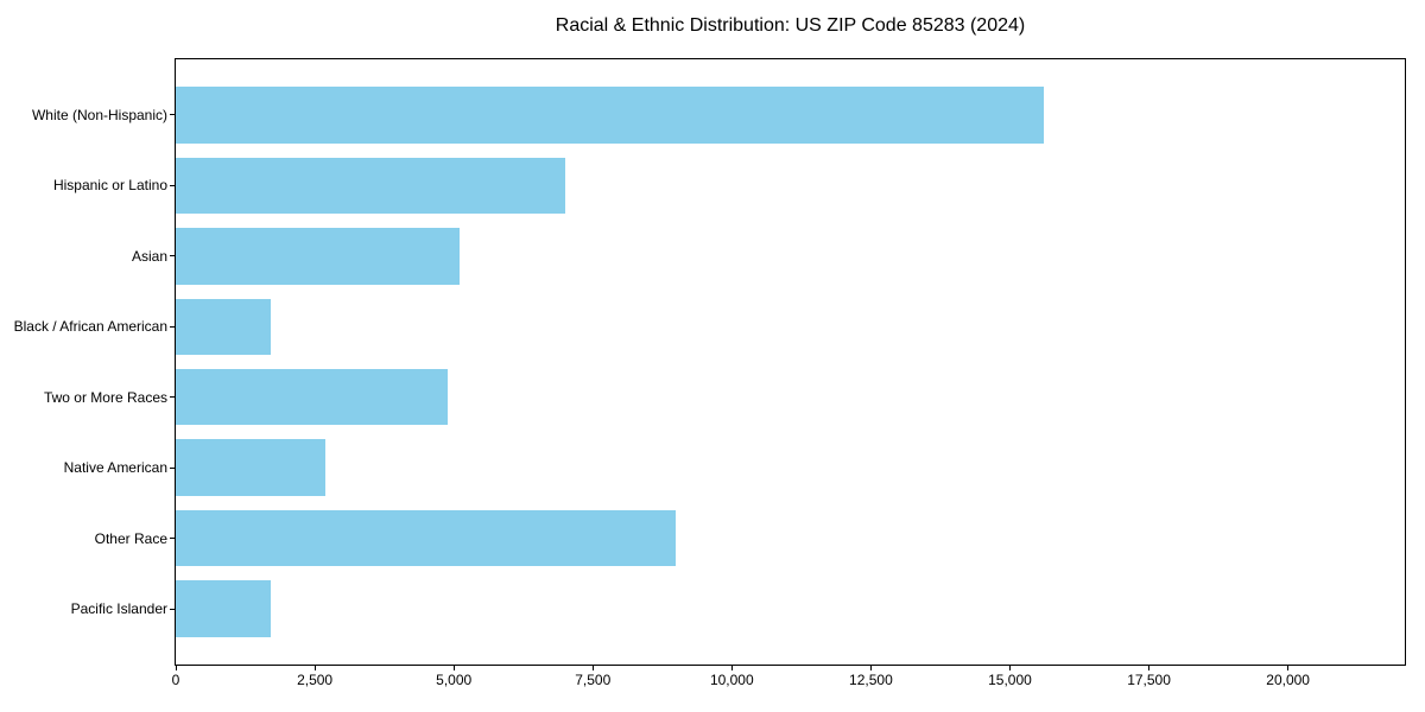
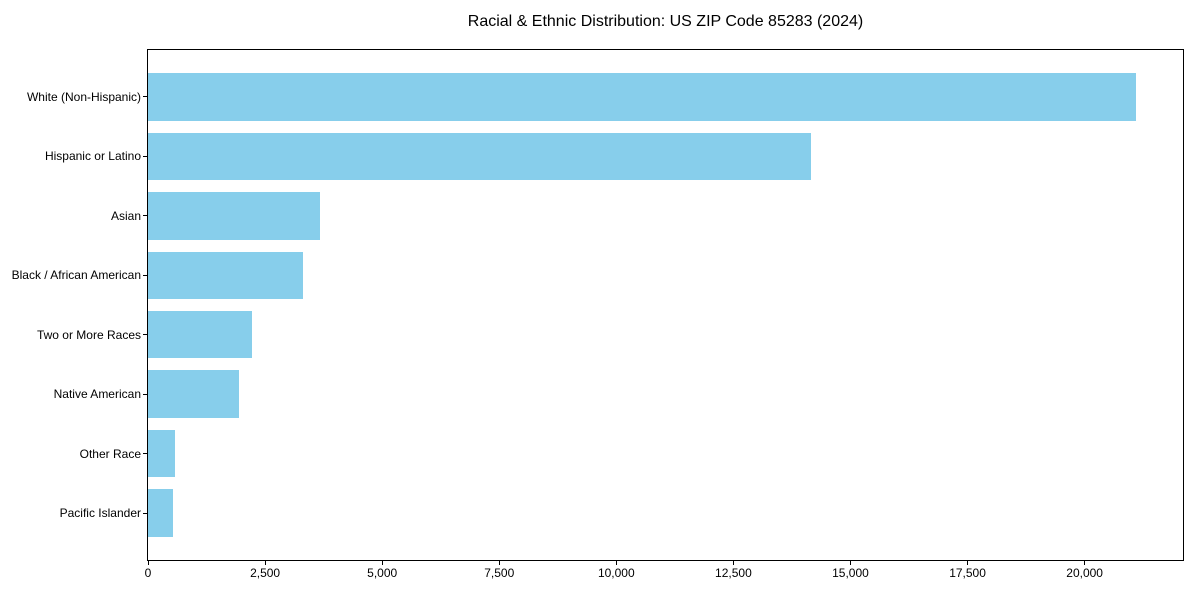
White (Non-Hispanic): 15600 -> 21100
Hispanic or Latino: 7000 -> 14200
Asian: 5100 -> 3700
Black / African American: 1700 -> 3300
Two or More Races: 4900 -> 2200
Native American: 2700 -> 1900
Other Race: 9000 -> 600
Pacific Islander: 1700 -> 500
